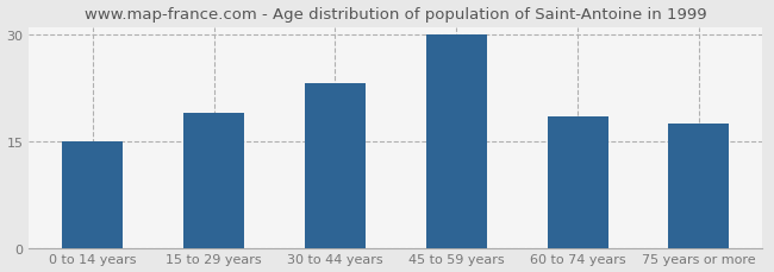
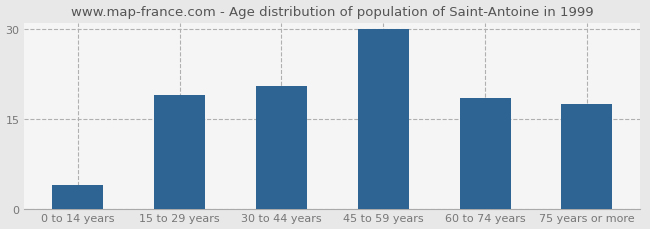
0 to 14 years: 15.0 -> 4.0
30 to 44 years: 23.2 -> 20.5
